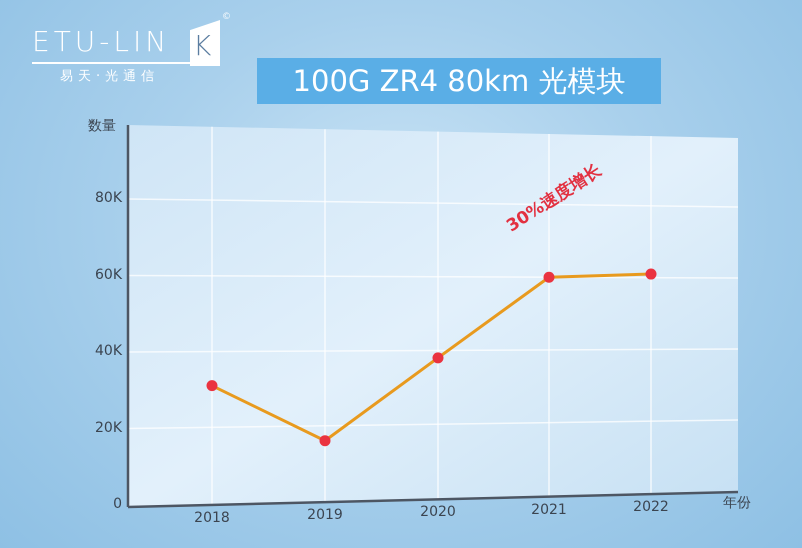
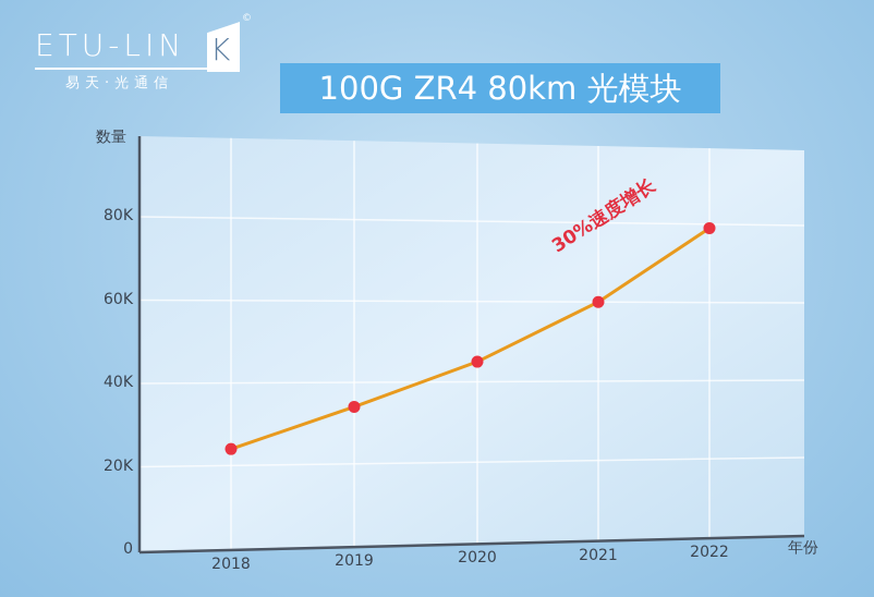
2018: 31K -> 24K
2019: 16K -> 34K
2020: 38K -> 45K
2022: 61K -> 79K
